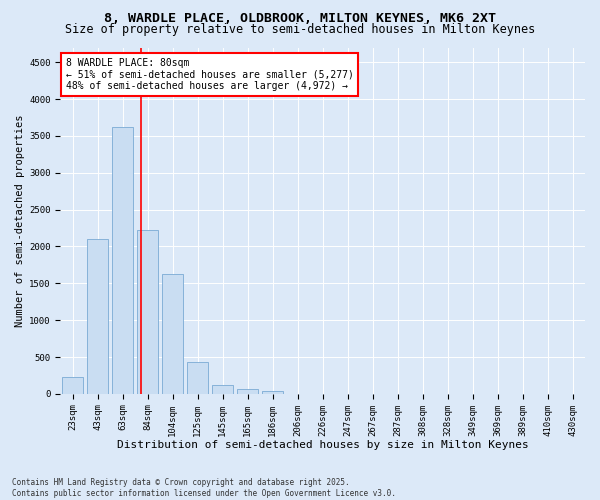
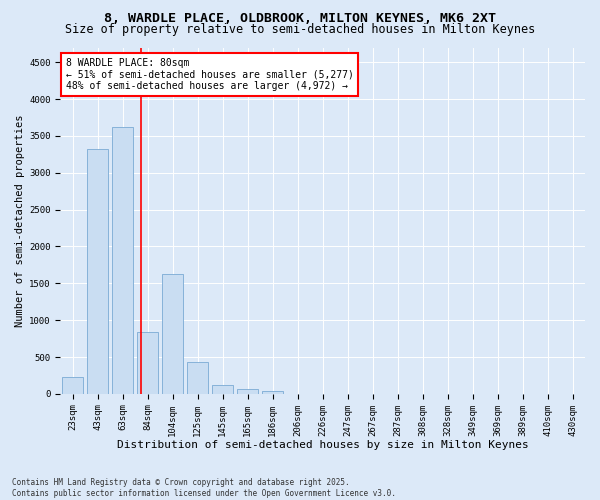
43sqm: 2100 -> 3320
84sqm: 2220 -> 840
